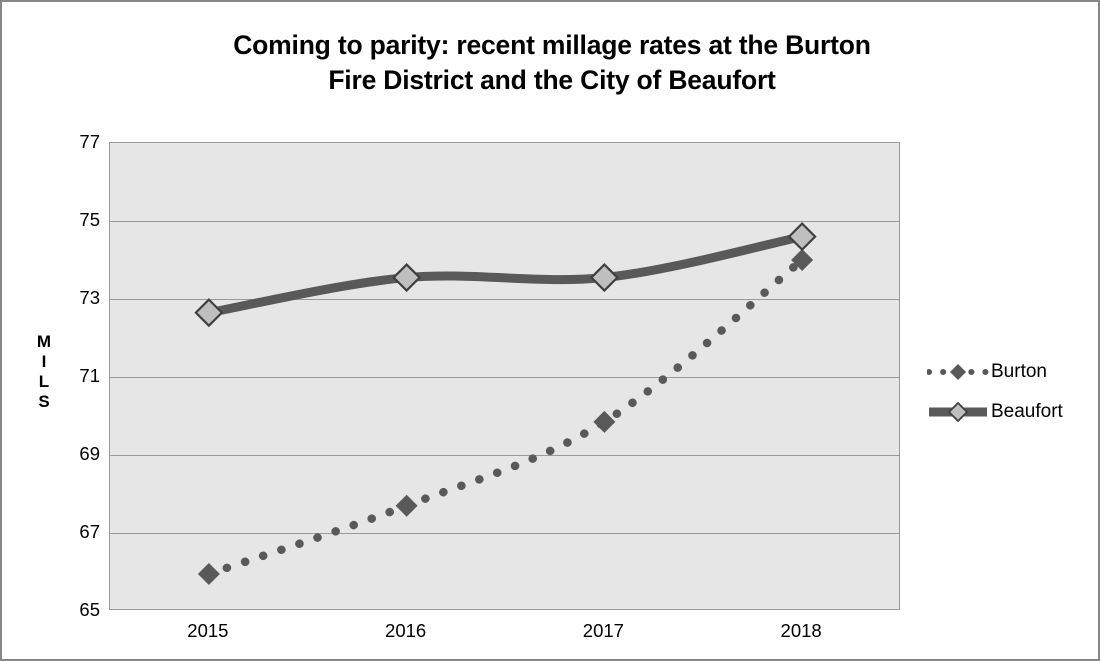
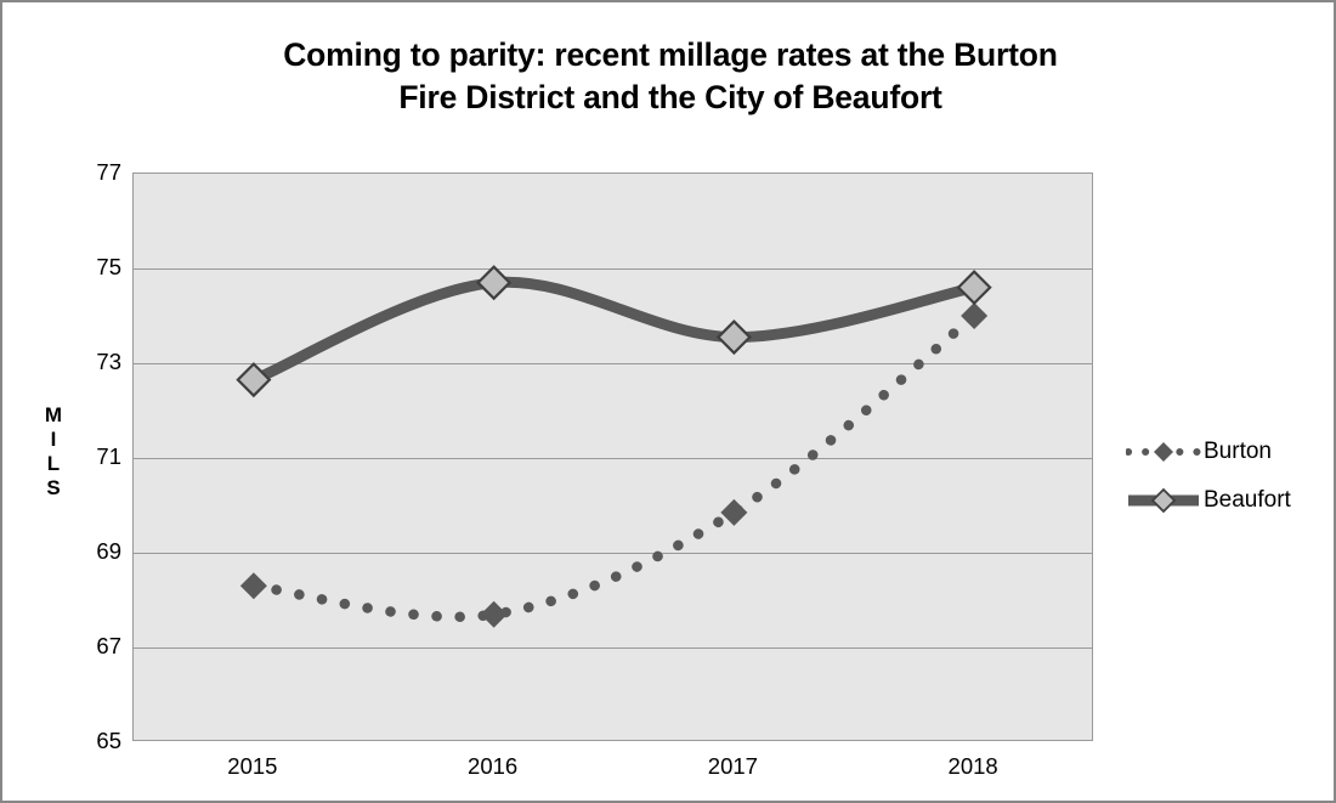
Burton/2015: 66.0 -> 68.3
Beaufort/2016: 73.5 -> 74.7
